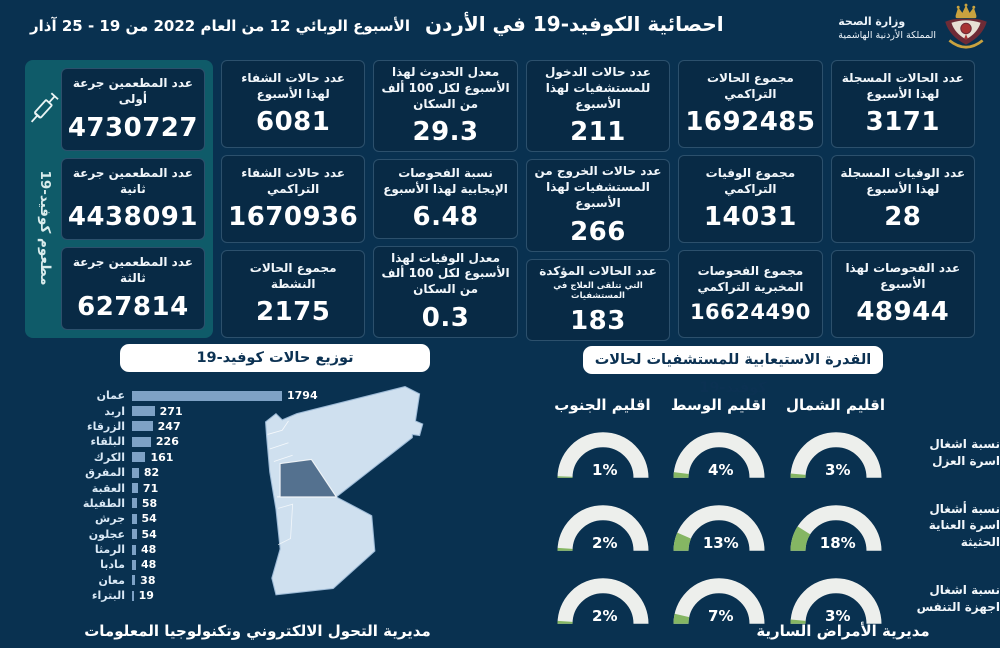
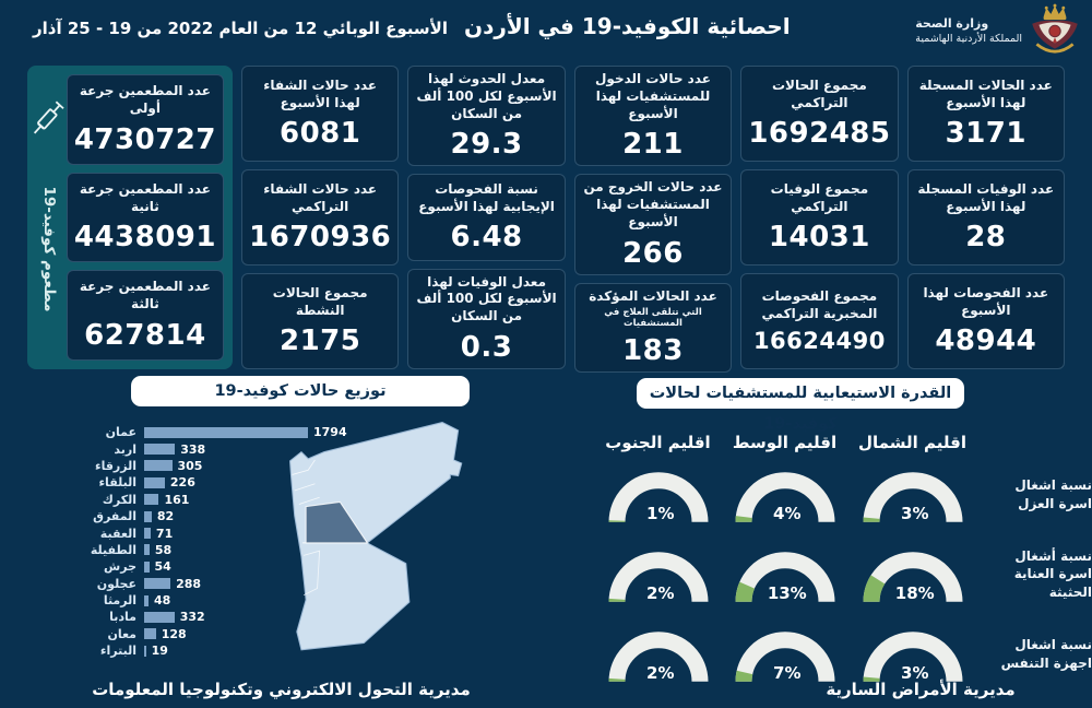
توزيع حالات كوفيد-19/اربد: 271 -> 338
توزيع حالات كوفيد-19/الزرقاء: 247 -> 305
توزيع حالات كوفيد-19/عجلون: 54 -> 288
توزيع حالات كوفيد-19/مادبا: 48 -> 332
توزيع حالات كوفيد-19/معان: 38 -> 128
